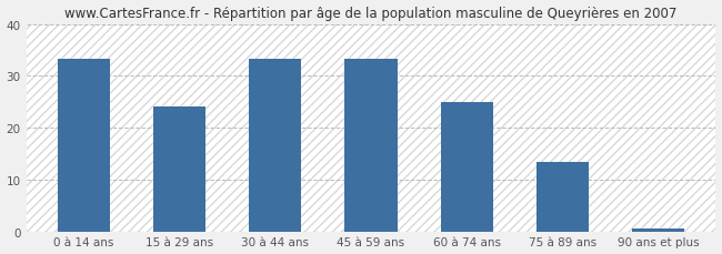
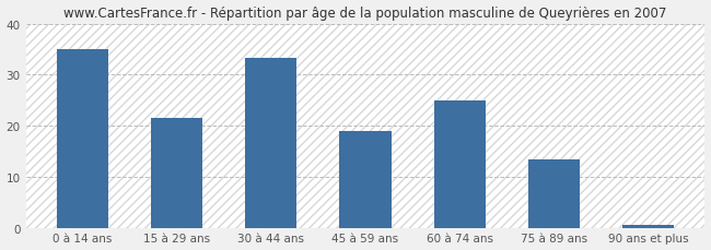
0 à 14 ans: 33.3 -> 35.0
15 à 29 ans: 24.0 -> 21.5
45 à 59 ans: 33.3 -> 19.0
